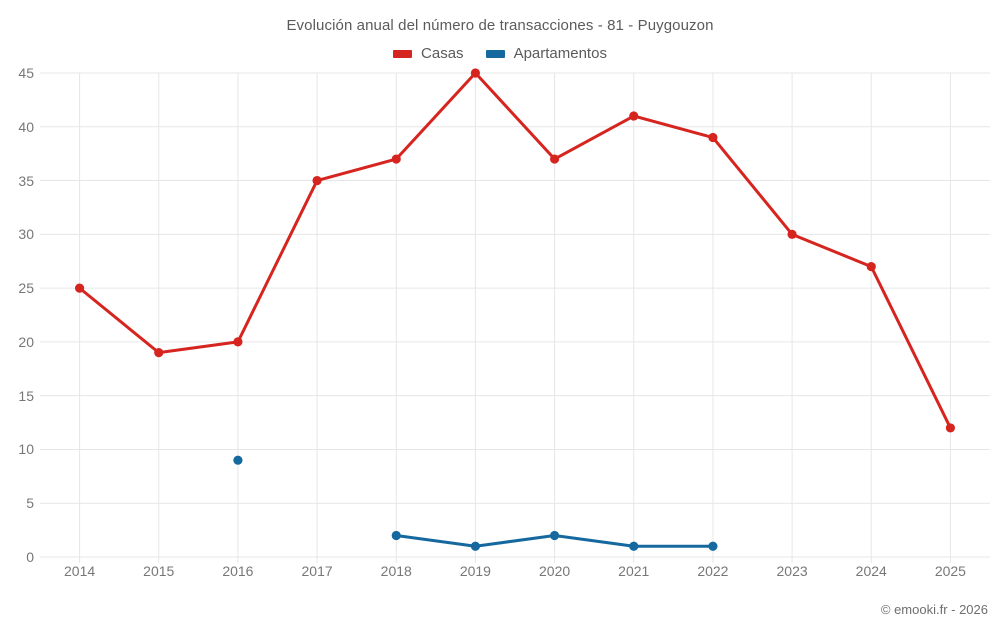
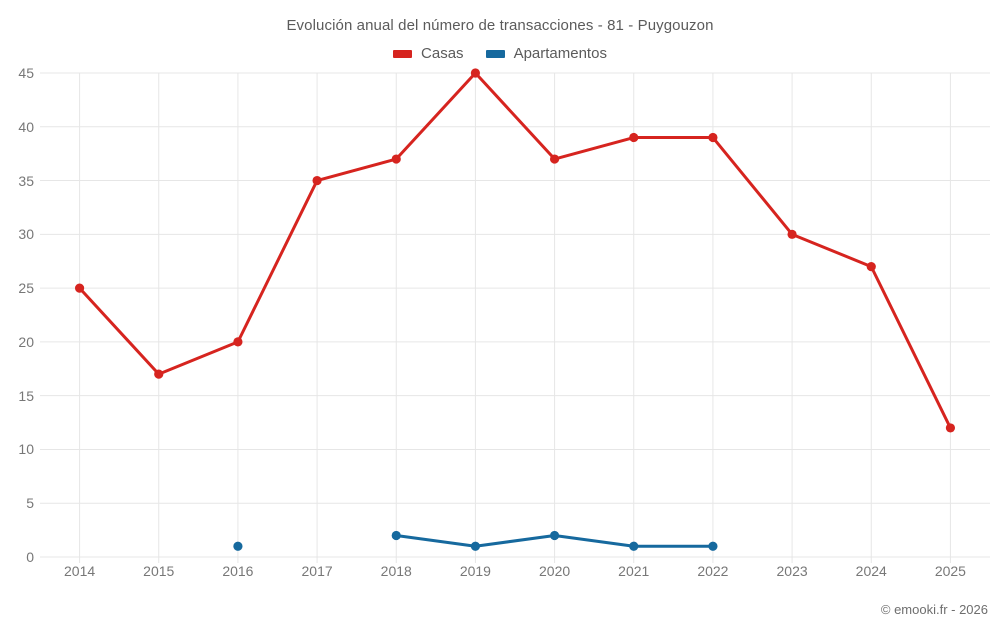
Casas/2015: 19 -> 17
Apartamentos/2016: 9 -> 1
Casas/2021: 41 -> 39
